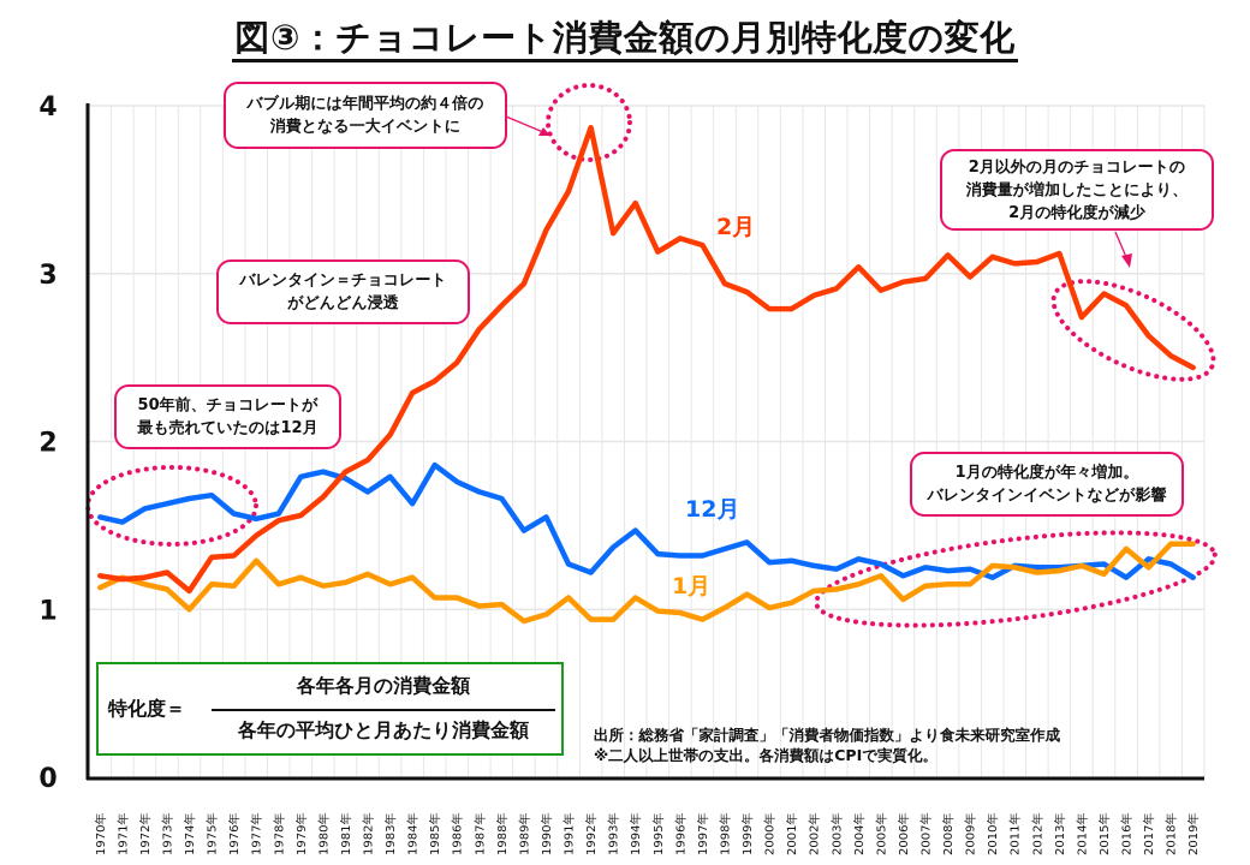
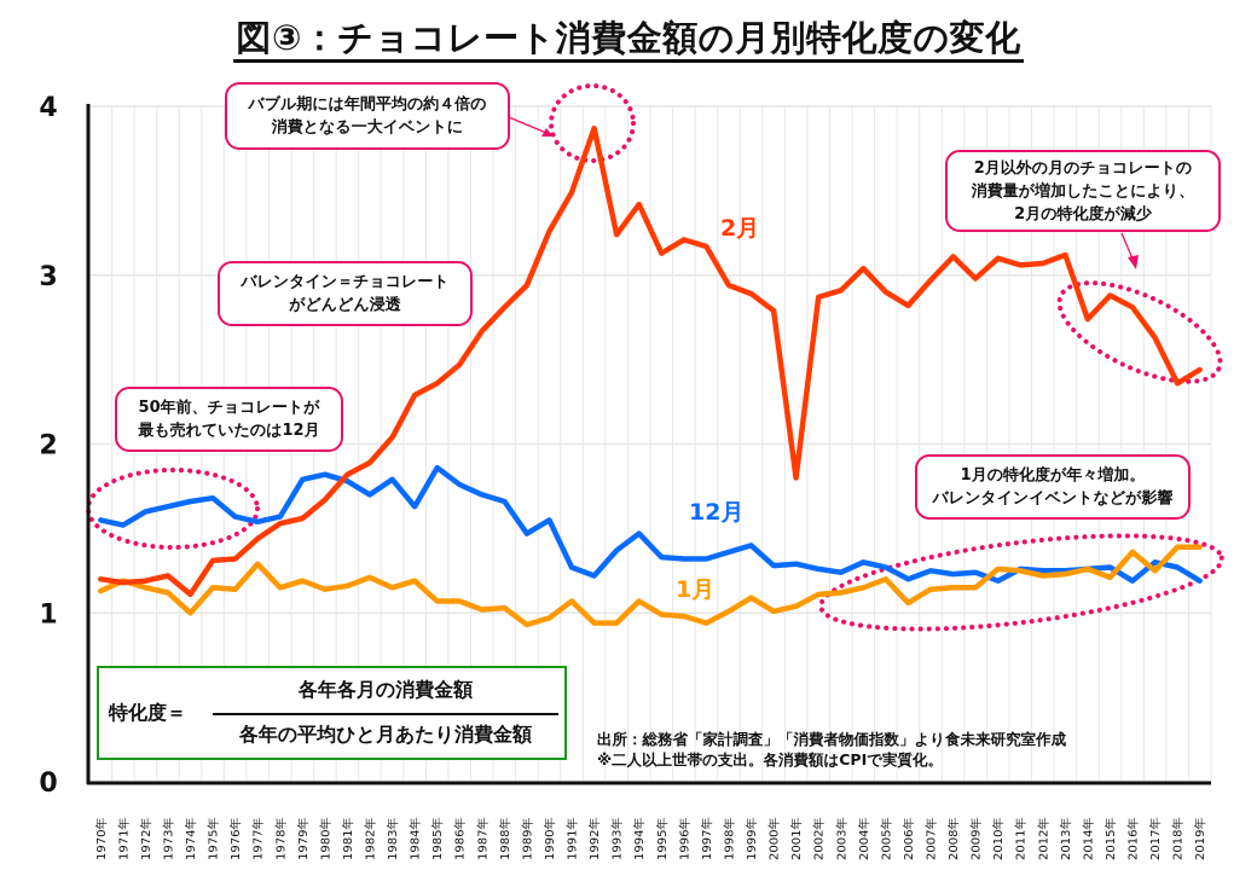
2月/2001年: 2.79 -> 1.80
2月/2006年: 2.95 -> 2.82
2月/2018年: 2.51 -> 2.36
